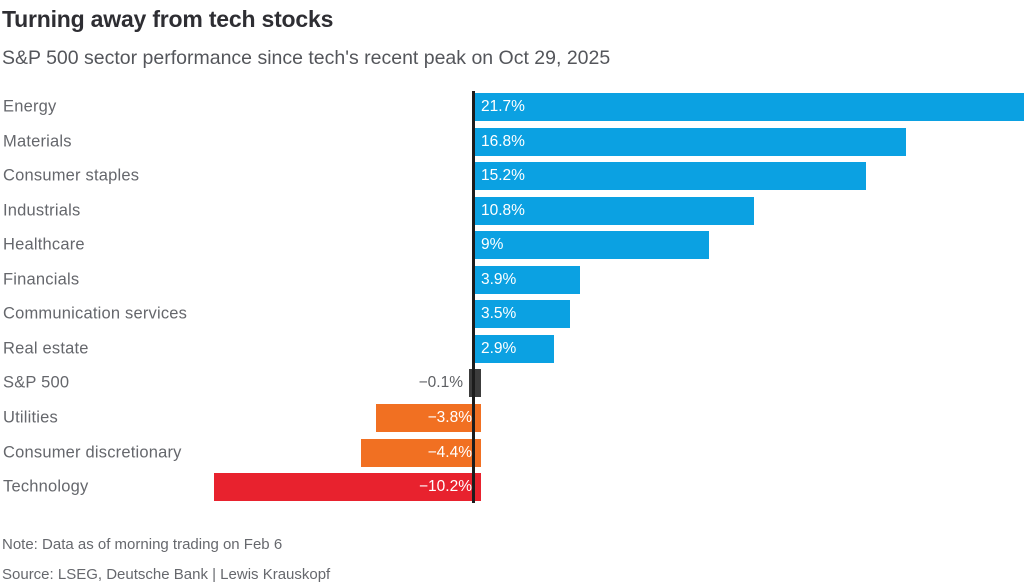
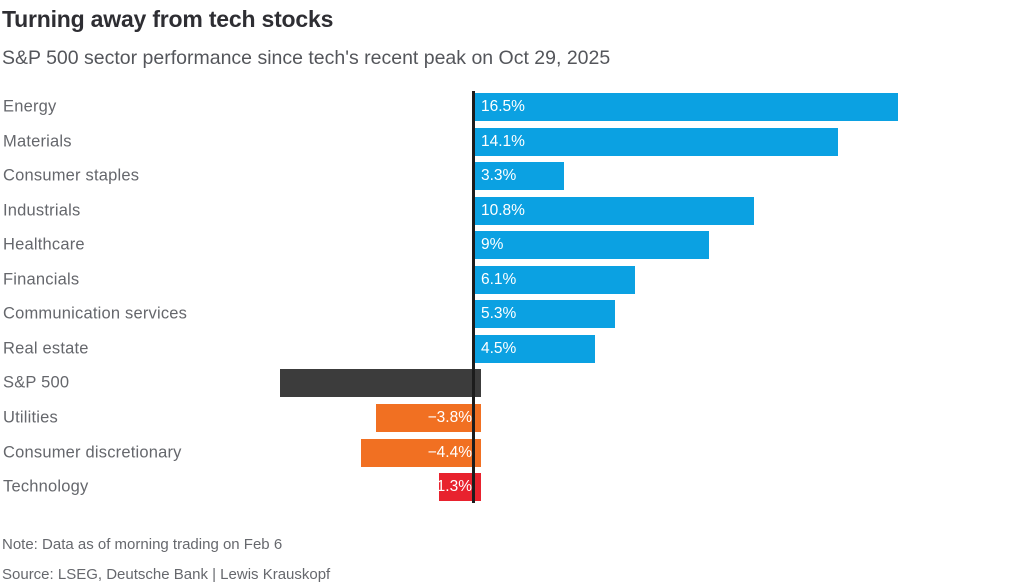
Energy: 21.7% -> 16.5%
Materials: 16.8% -> 14.1%
Consumer staples: 15.2% -> 3.3%
Financials: 3.9% -> 6.1%
Communication services: 3.5% -> 5.3%
Real estate: 2.9% -> 4.5%
S&P 500: −0.1% -> −7.6%
Technology: −10.2% -> −1.3%
